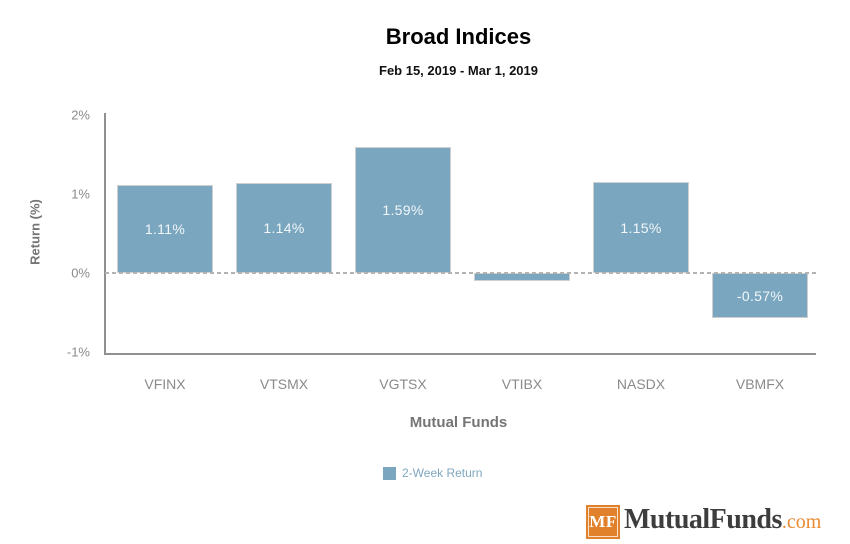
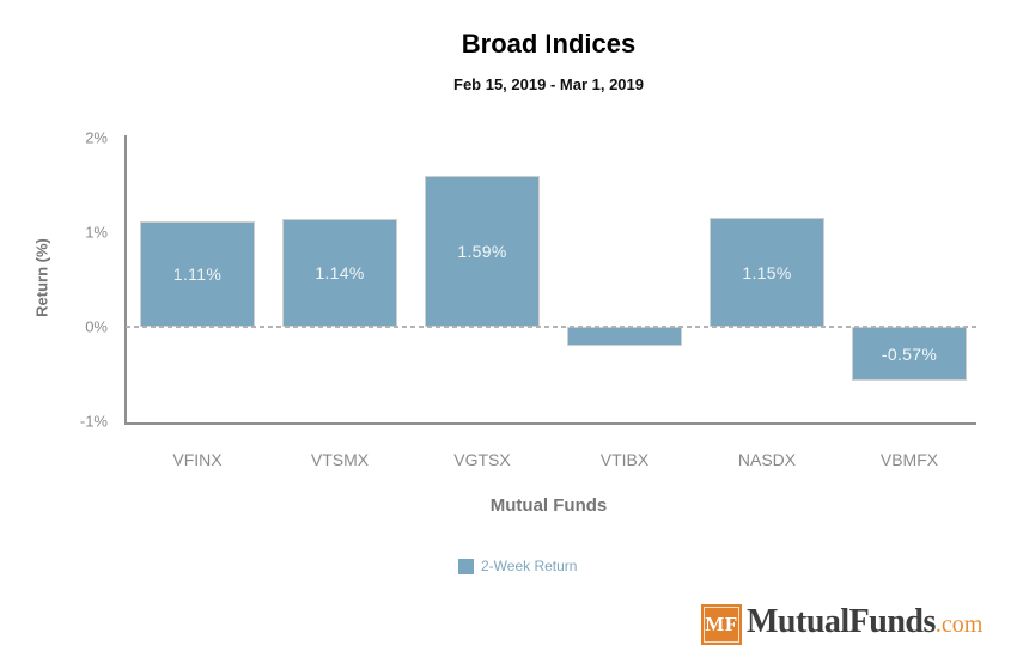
VTIBX: -0.1% -> -0.2%
